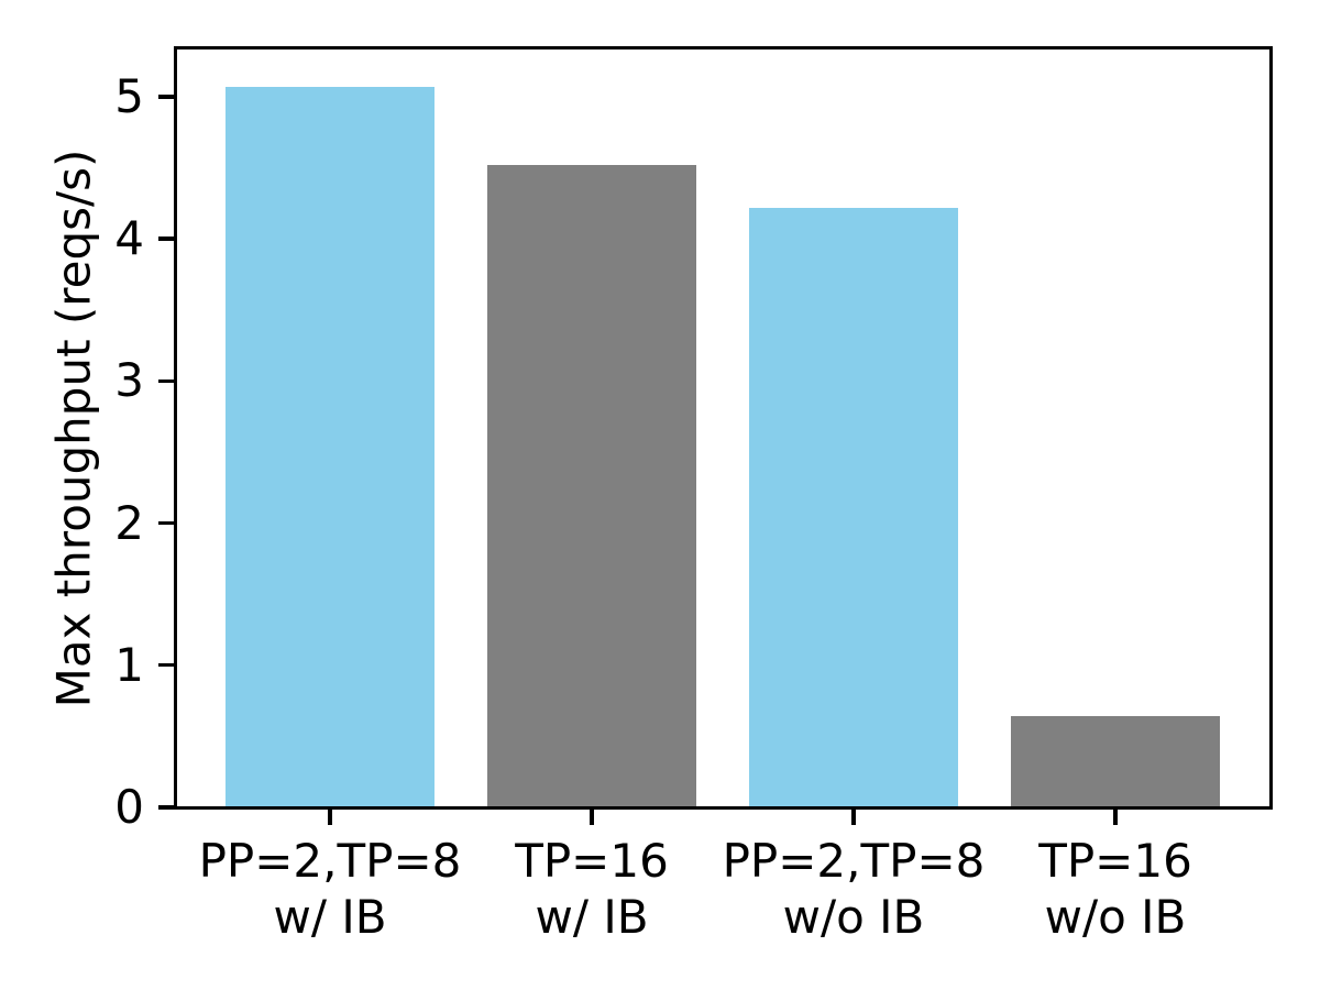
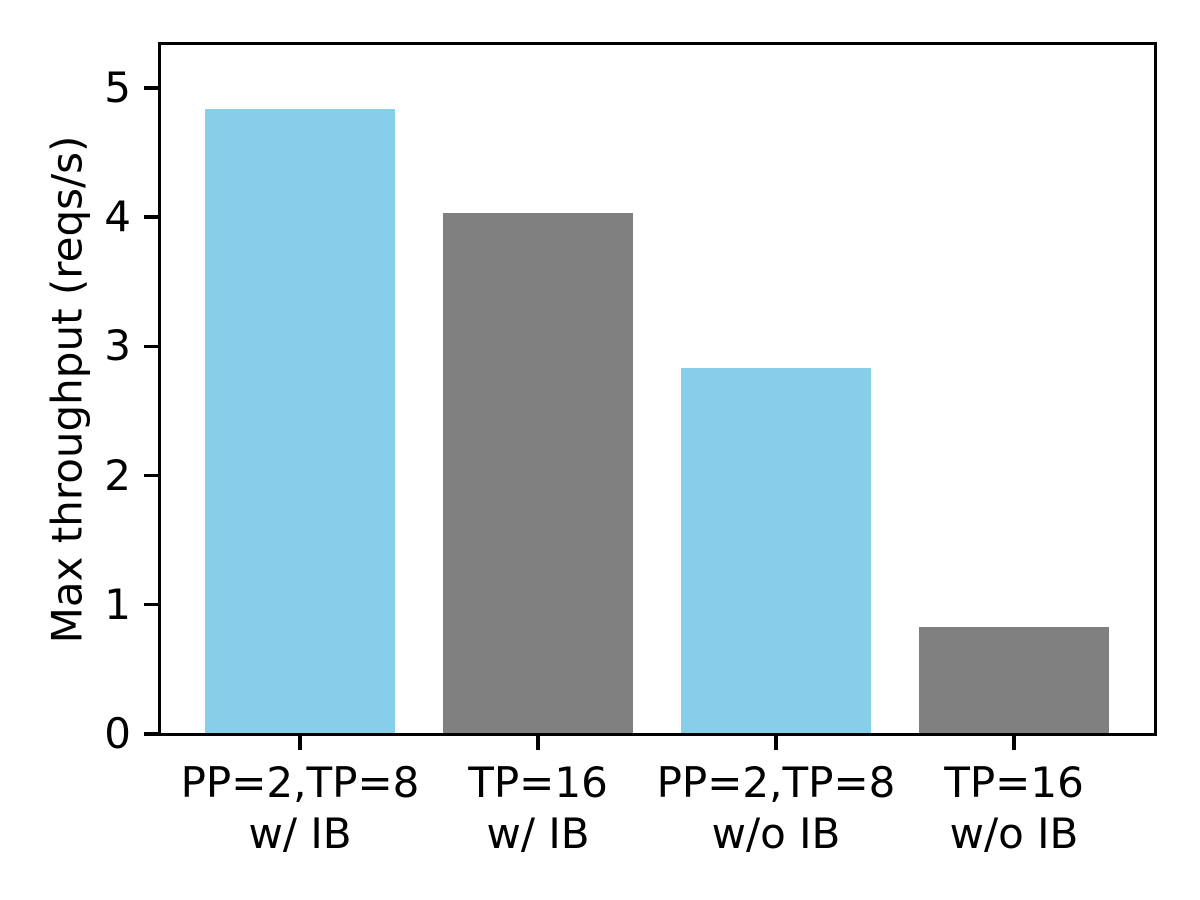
PP=2,TP=8 w/ IB: 5.07 -> 4.84
TP=16 w/ IB: 4.52 -> 4.03
PP=2,TP=8 w/o IB: 4.22 -> 2.83
TP=16 w/o IB: 0.64 -> 0.83
